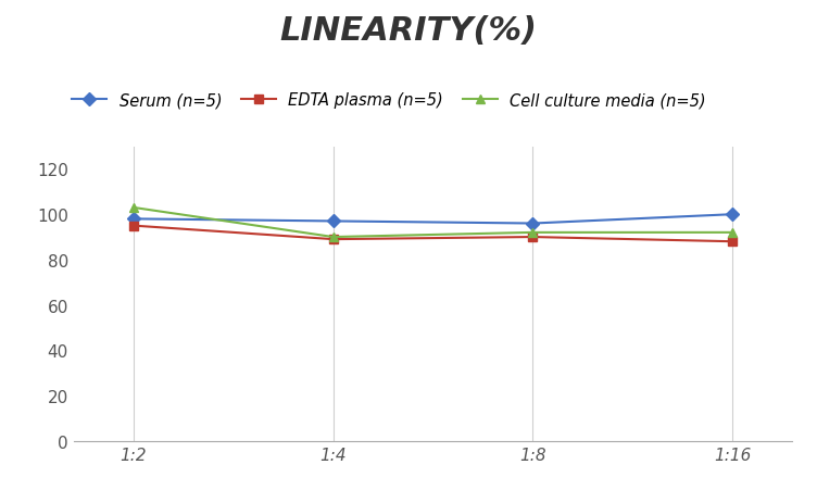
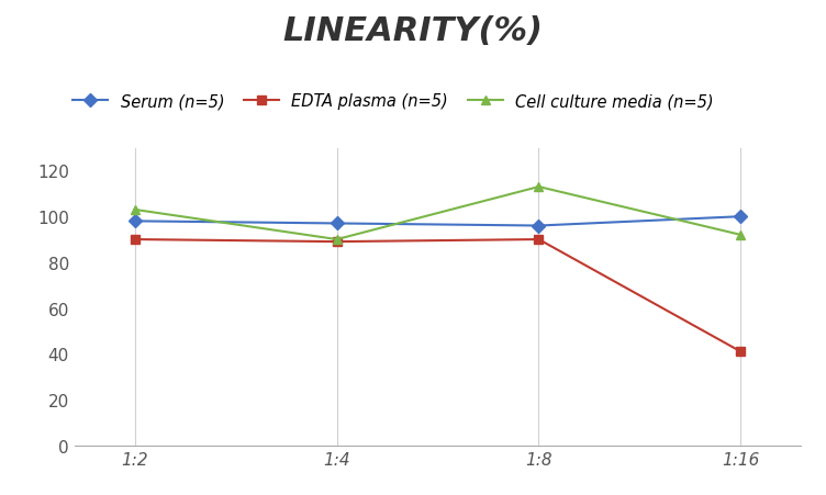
EDTA plasma (n=5)/1:2: 95 -> 90
Cell culture media (n=5)/1:8: 92 -> 113
EDTA plasma (n=5)/1:16: 88 -> 41
